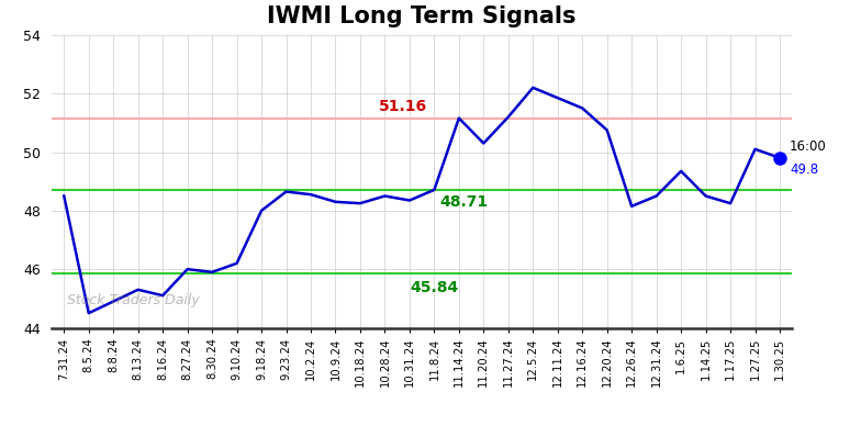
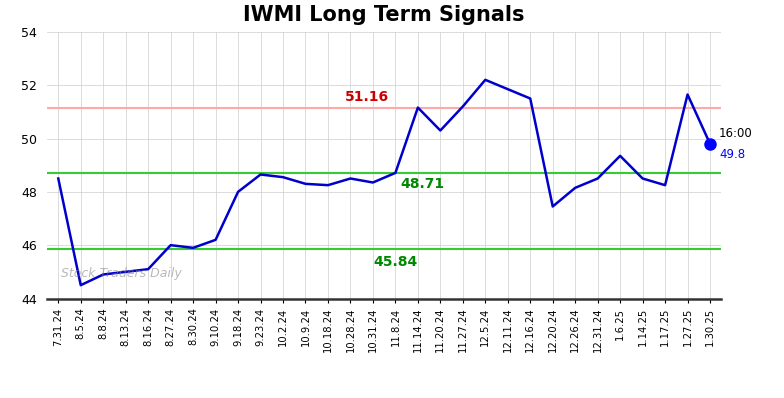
8.13.24: 45.30 -> 45.00
12.20.24: 50.75 -> 47.45
1.27.25: 50.10 -> 51.65
